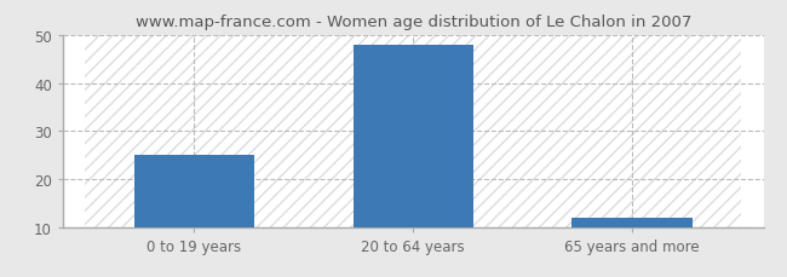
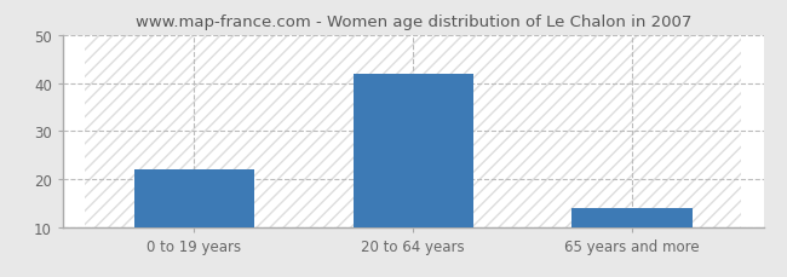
0 to 19 years: 25 -> 22
20 to 64 years: 48 -> 42
65 years and more: 12 -> 14
